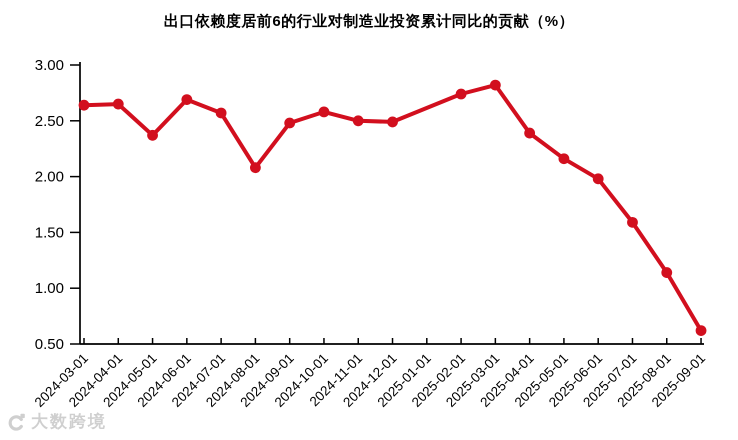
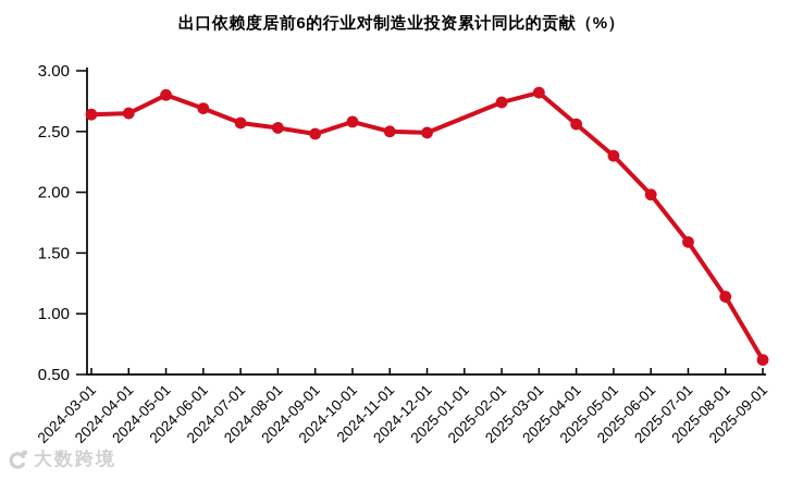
2024-05-01: 2.37 -> 2.80
2024-08-01: 2.08 -> 2.53
2025-04-01: 2.39 -> 2.56
2025-05-01: 2.16 -> 2.30
